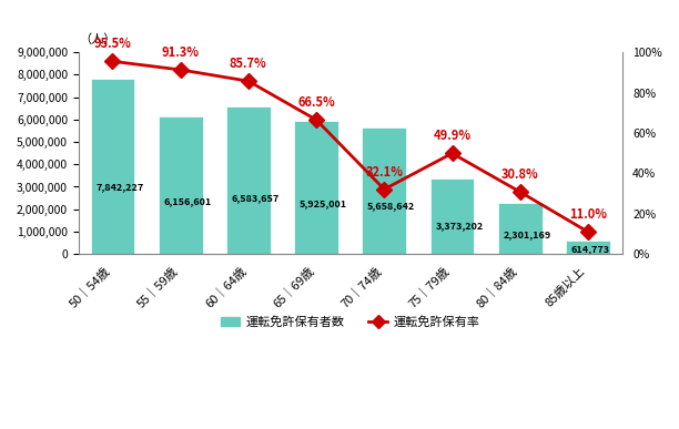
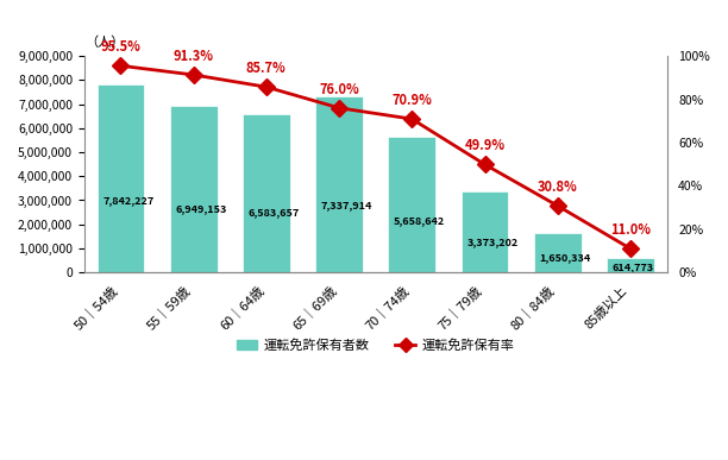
運転免許保有者数/55｜59歳: 6,156,601 -> 6,949,153
運転免許保有者数/65｜69歳: 5,925,001 -> 7,337,914
運転免許保有率/65｜69歳: 66.5% -> 76.0%
運転免許保有率/70｜74歳: 32.1% -> 70.9%
運転免許保有者数/80｜84歳: 2,301,169 -> 1,650,334
